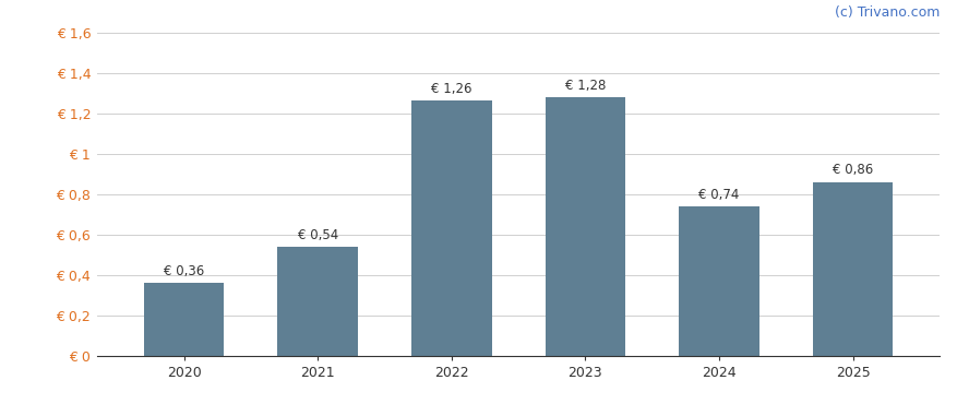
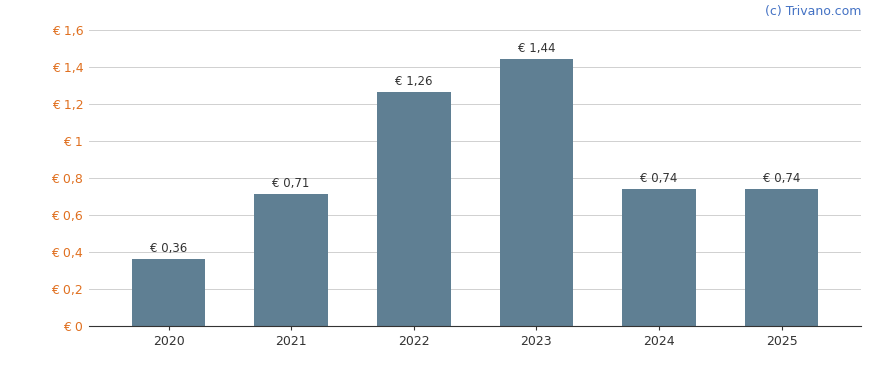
2021: 0,54 -> 0,71
2023: 1,28 -> 1,44
2025: 0,86 -> 0,74
